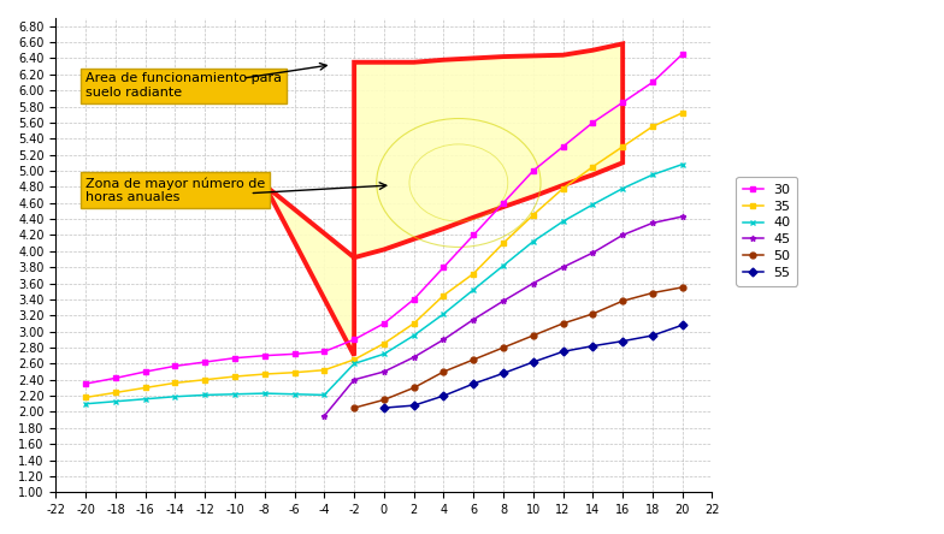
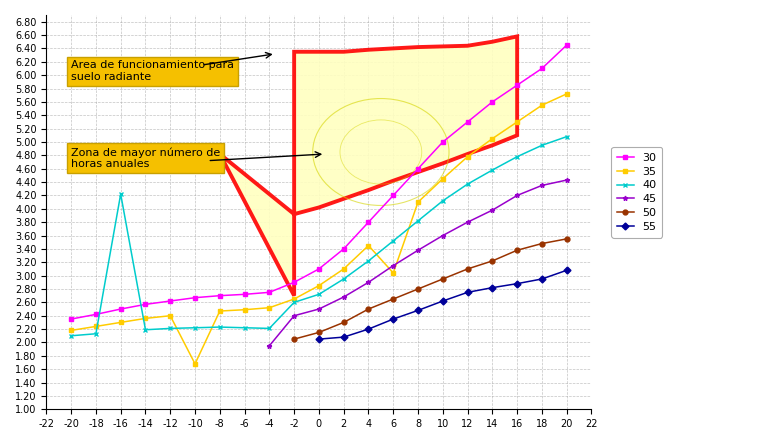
40/-16: 2.16 -> 4.22
35/-10: 2.44 -> 1.68
35/6: 3.72 -> 3.04
